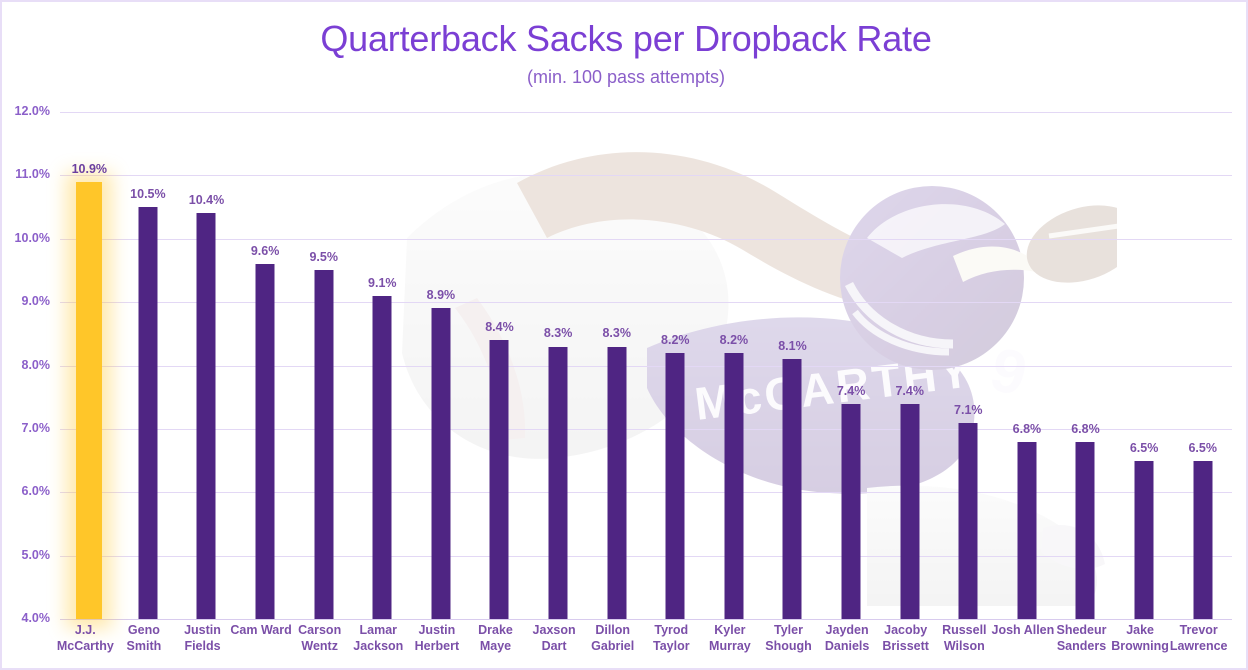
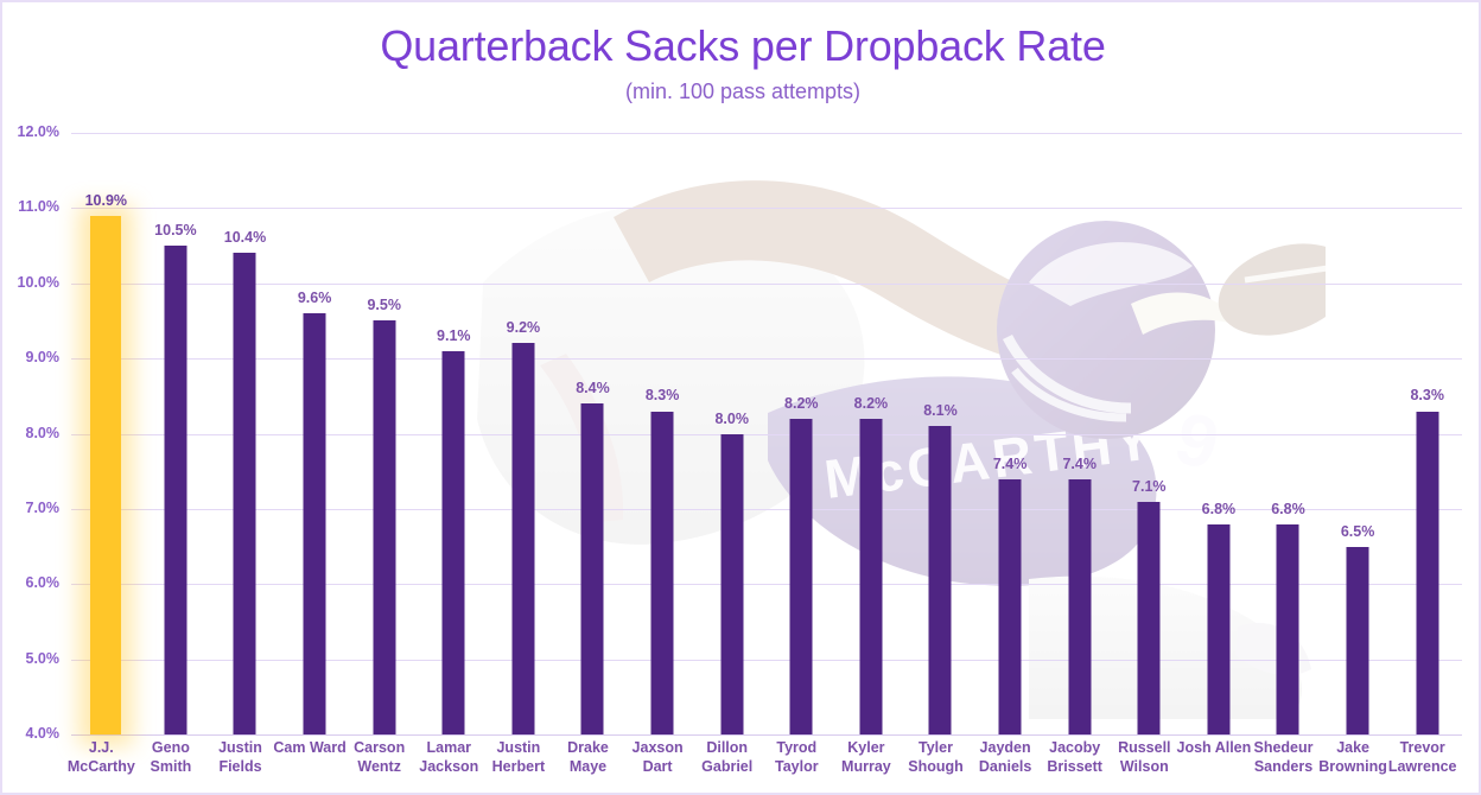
Justin Herbert: 8.9% -> 9.2%
Dillon Gabriel: 8.3% -> 8.0%
Trevor Lawrence: 6.5% -> 8.3%
